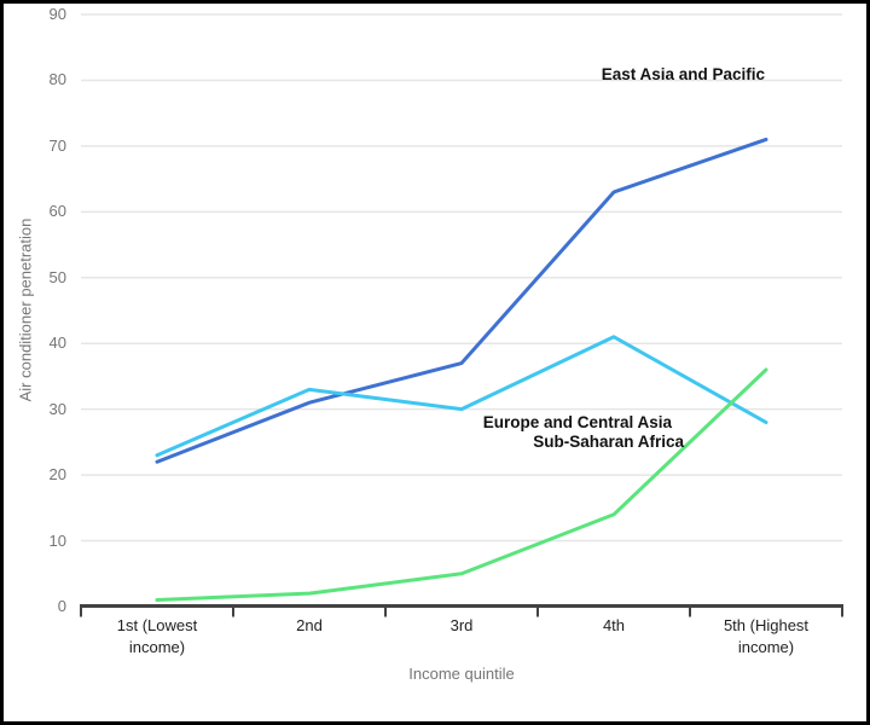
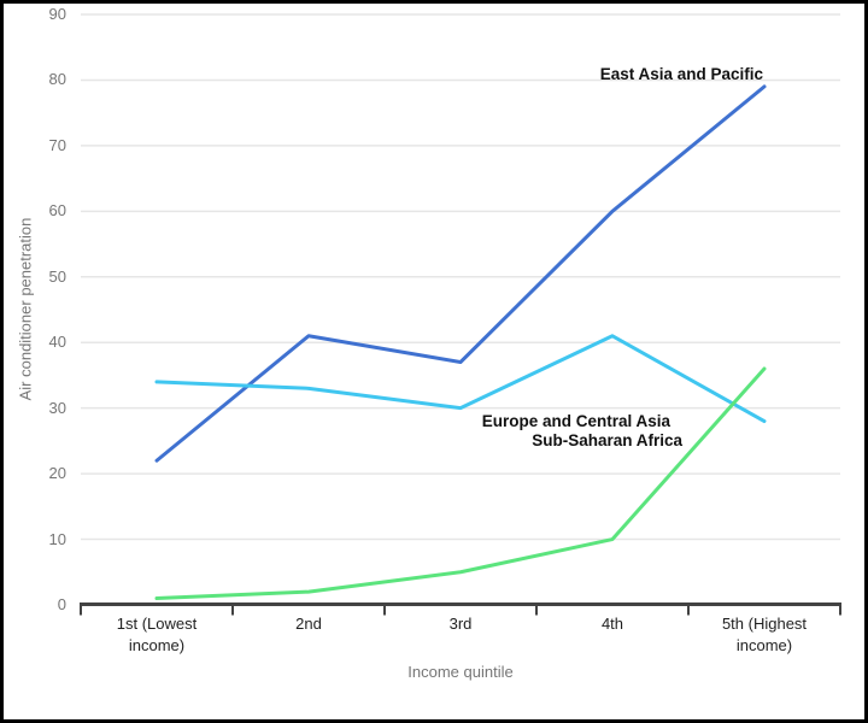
Europe and Central Asia/1st (Lowest income): 23 -> 34
East Asia and Pacific/2nd: 31 -> 41
East Asia and Pacific/4th: 63 -> 60
Sub-Saharan Africa/4th: 14 -> 10
East Asia and Pacific/5th (Highest income): 71 -> 79
